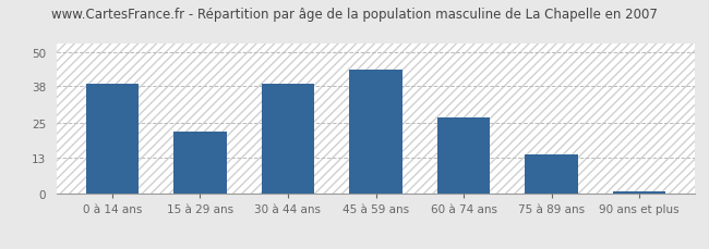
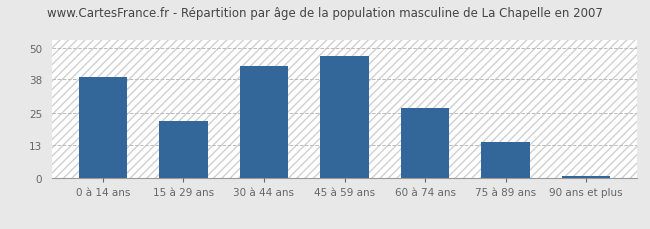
30 à 44 ans: 39 -> 43
45 à 59 ans: 44 -> 47
